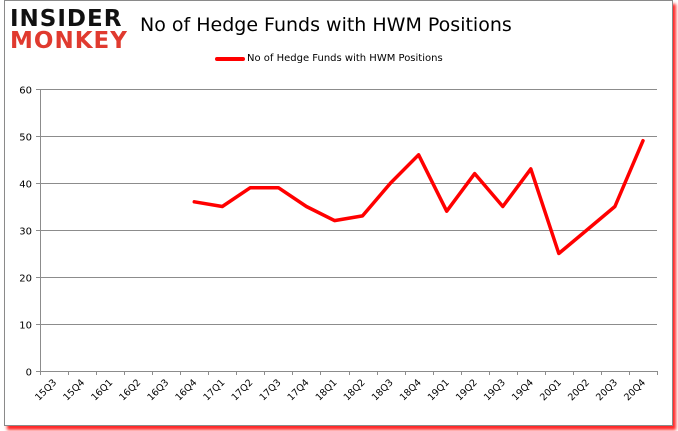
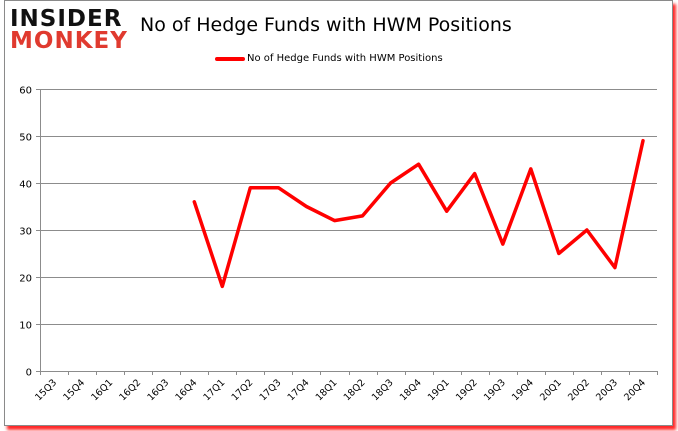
17Q1: 35 -> 18
18Q4: 46 -> 44
19Q3: 35 -> 27
20Q3: 35 -> 22
